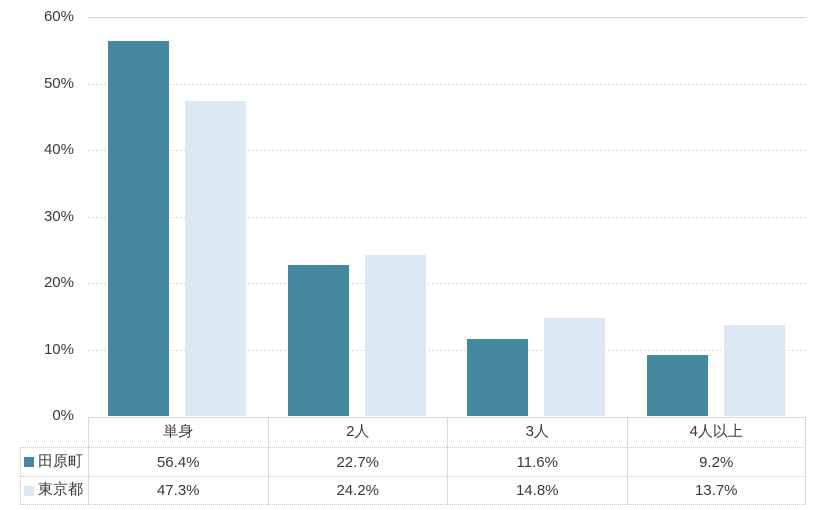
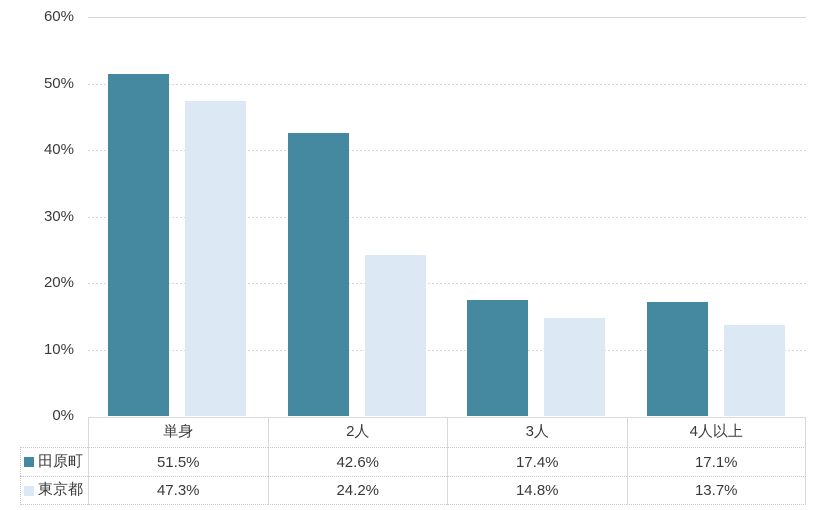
田原町/単身: 56.4% -> 51.5%
田原町/2人: 22.7% -> 42.6%
田原町/3人: 11.6% -> 17.4%
田原町/4人以上: 9.2% -> 17.1%
